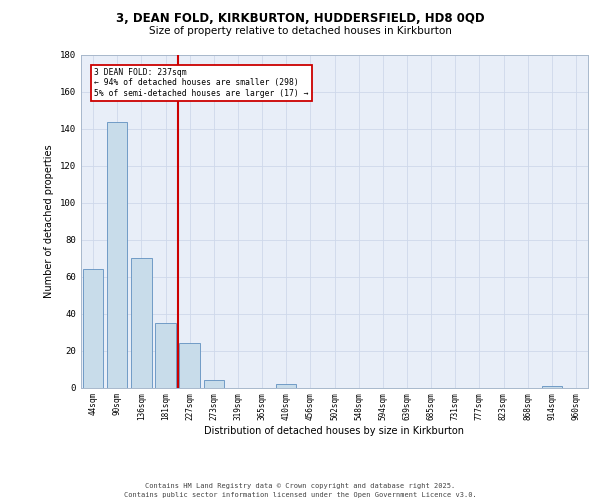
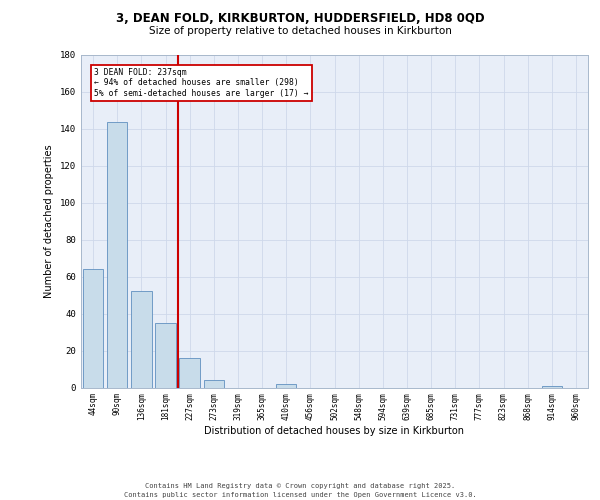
136sqm: 70 -> 52
227sqm: 24 -> 16
